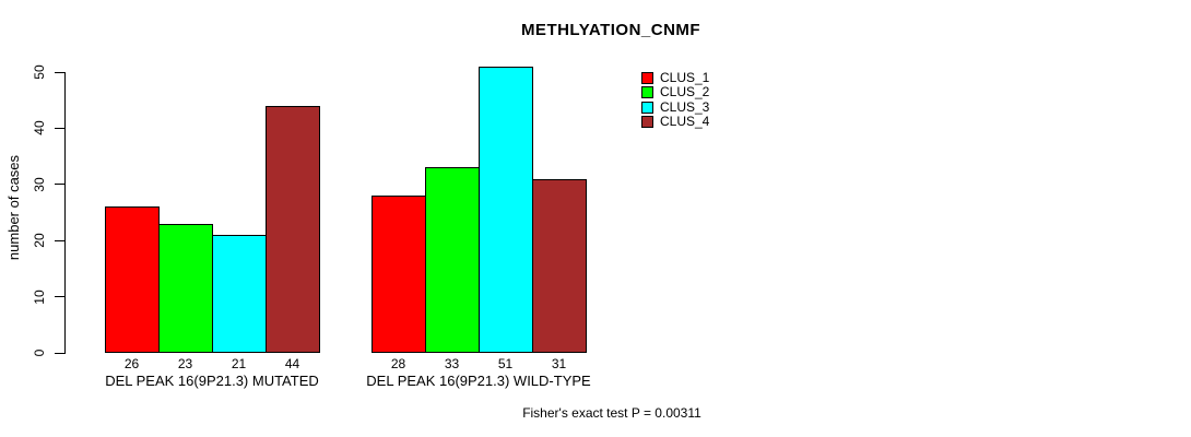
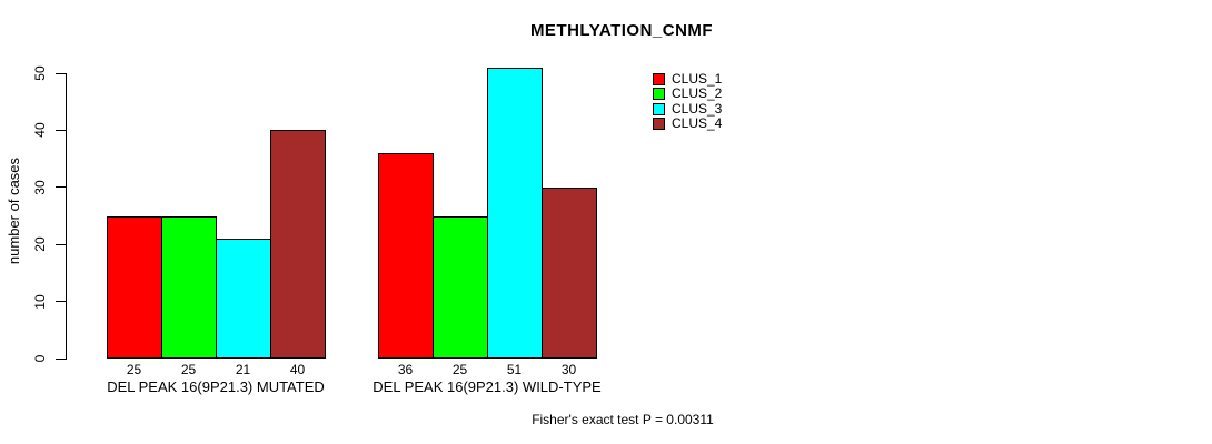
CLUS_1/DEL PEAK 16(9P21.3) MUTATED: 26 -> 25
CLUS_2/DEL PEAK 16(9P21.3) MUTATED: 23 -> 25
CLUS_4/DEL PEAK 16(9P21.3) MUTATED: 44 -> 40
CLUS_1/DEL PEAK 16(9P21.3) WILD-TYPE: 28 -> 36
CLUS_2/DEL PEAK 16(9P21.3) WILD-TYPE: 33 -> 25
CLUS_4/DEL PEAK 16(9P21.3) WILD-TYPE: 31 -> 30
